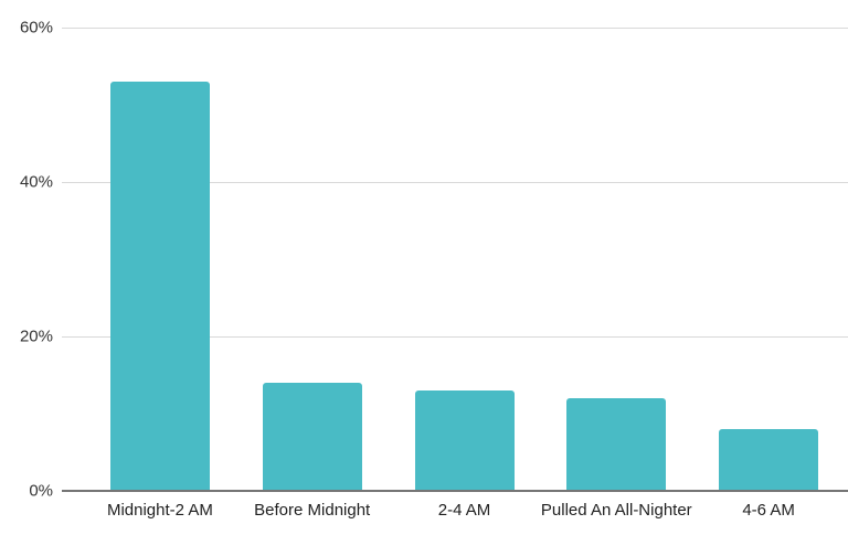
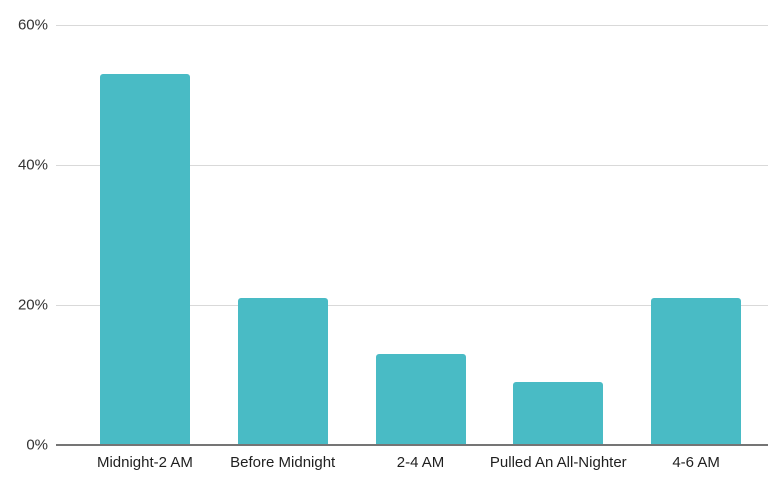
Before Midnight: 14% -> 21%
Pulled An All-Nighter: 12% -> 9%
4-6 AM: 8% -> 21%
